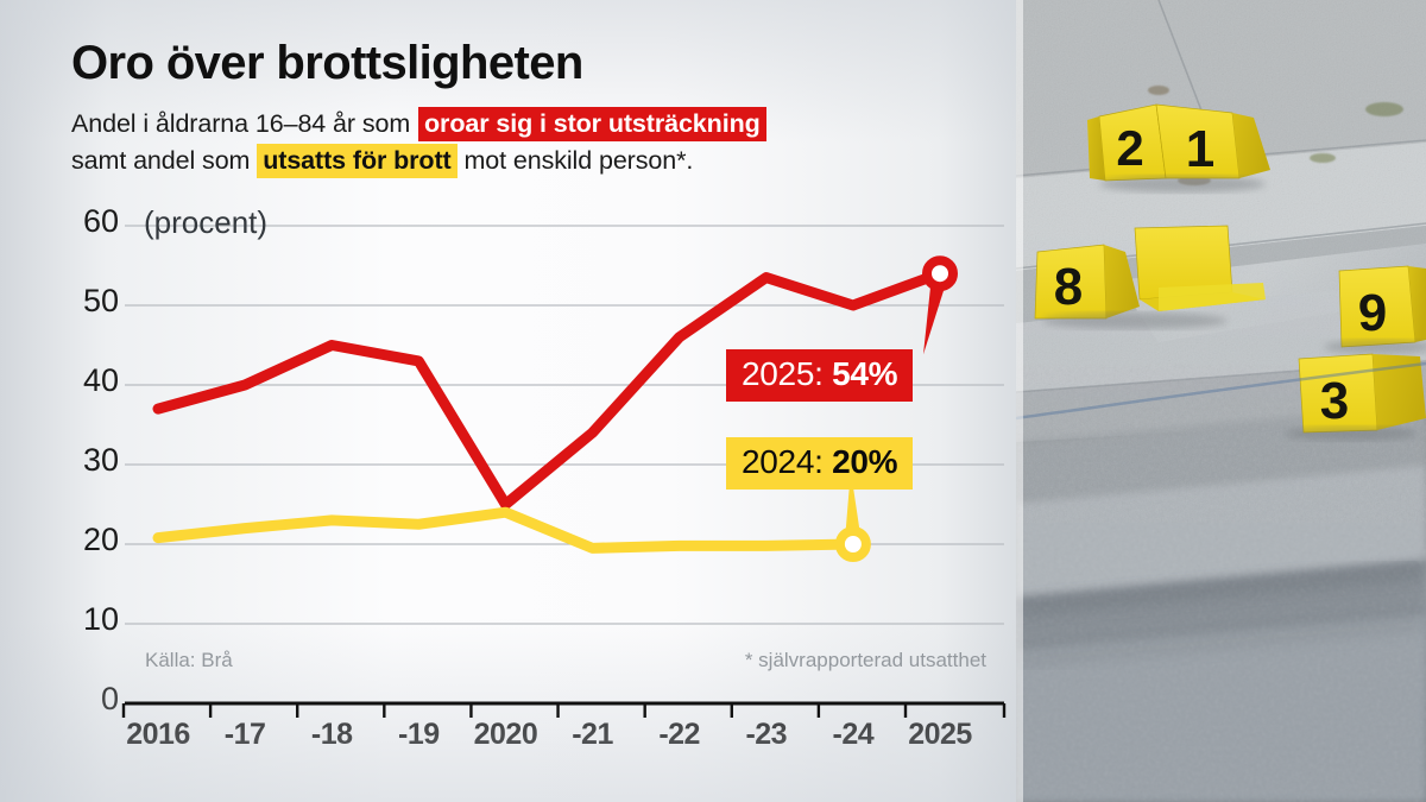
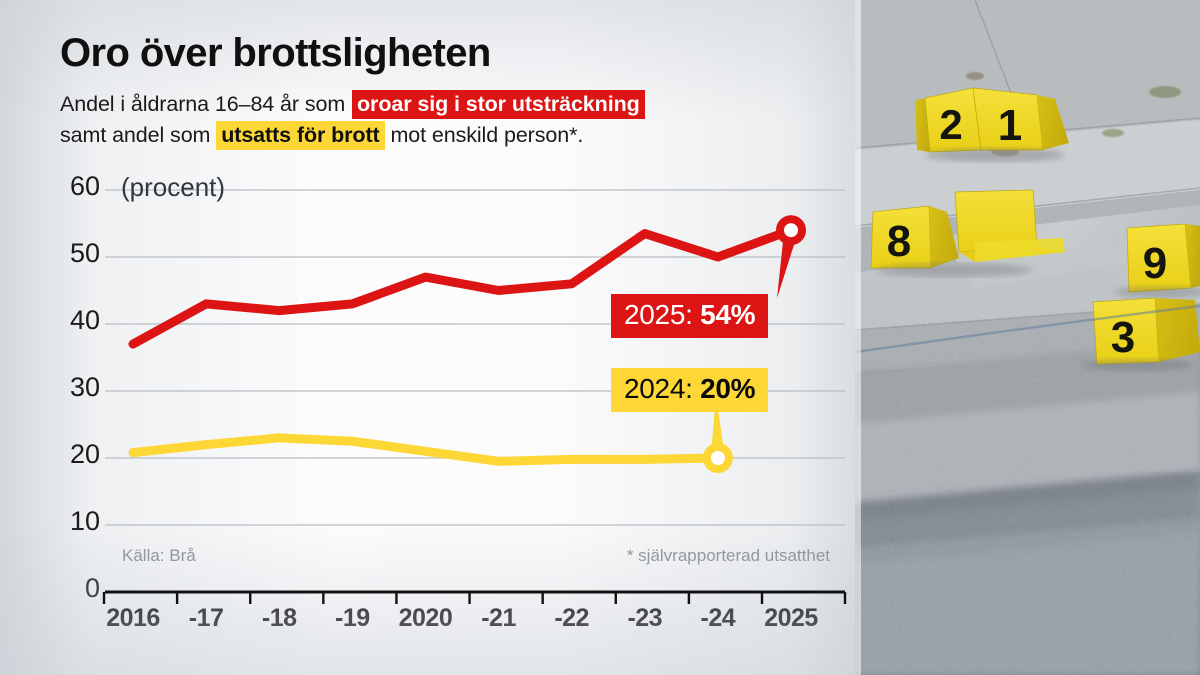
oroar sig i stor utsträckning/-17: 40 -> 43
oroar sig i stor utsträckning/-18: 45 -> 42
oroar sig i stor utsträckning/2020: 25 -> 47
utsatts för brott/2020: 24 -> 21
oroar sig i stor utsträckning/-21: 34 -> 45
